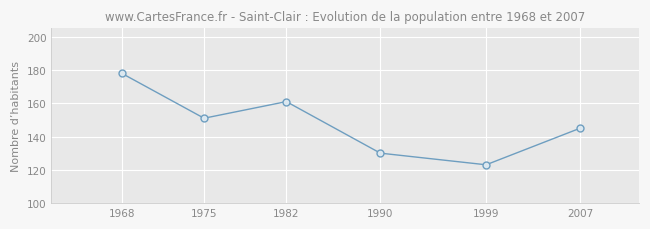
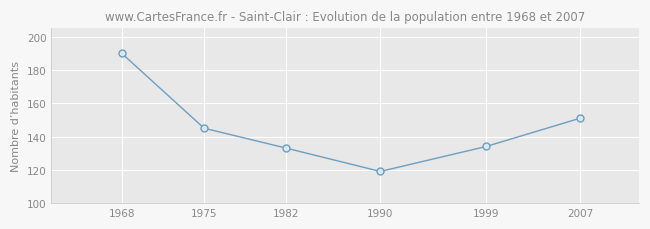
1968: 178 -> 190
1975: 151 -> 145
1982: 161 -> 133
1990: 130 -> 119
1999: 123 -> 134
2007: 145 -> 151
